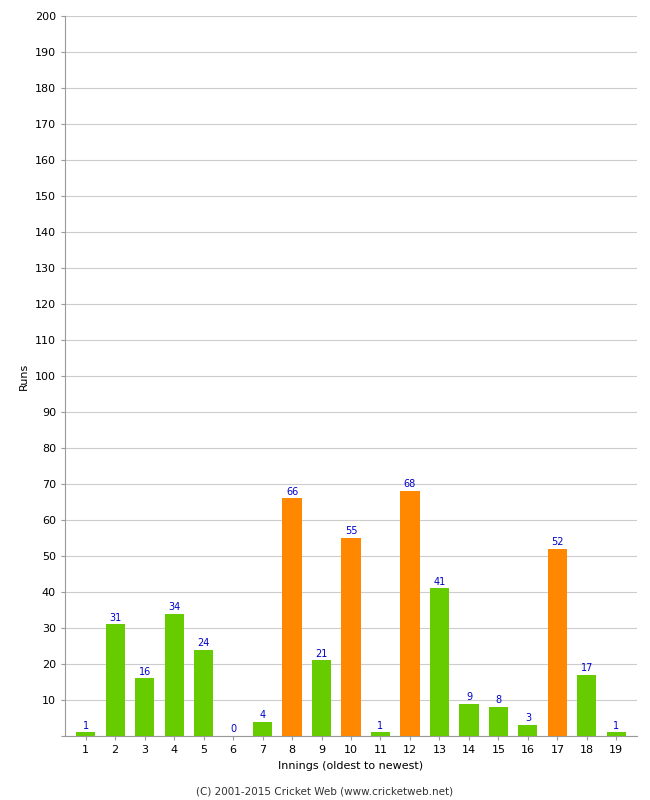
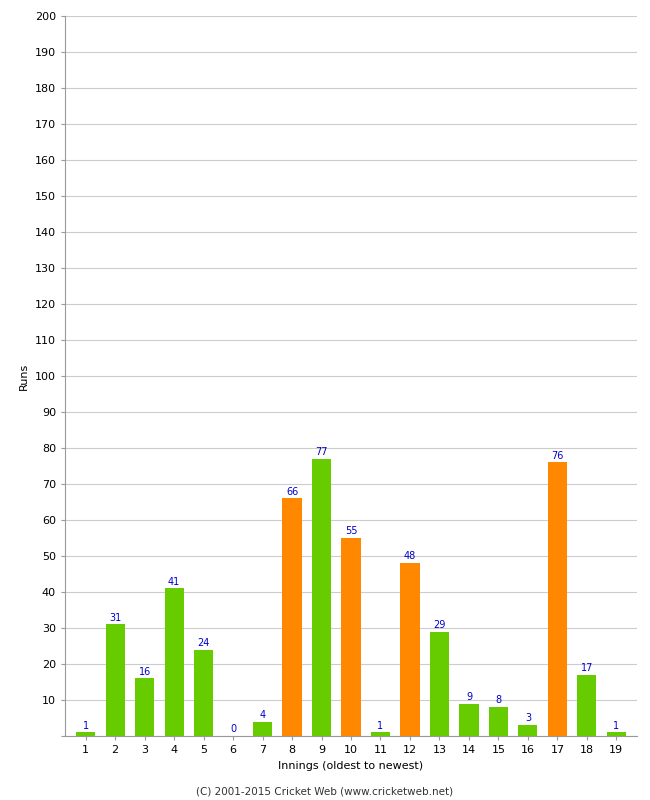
4: 34 -> 41
9: 21 -> 77
12: 68 -> 48
13: 41 -> 29
17: 52 -> 76
